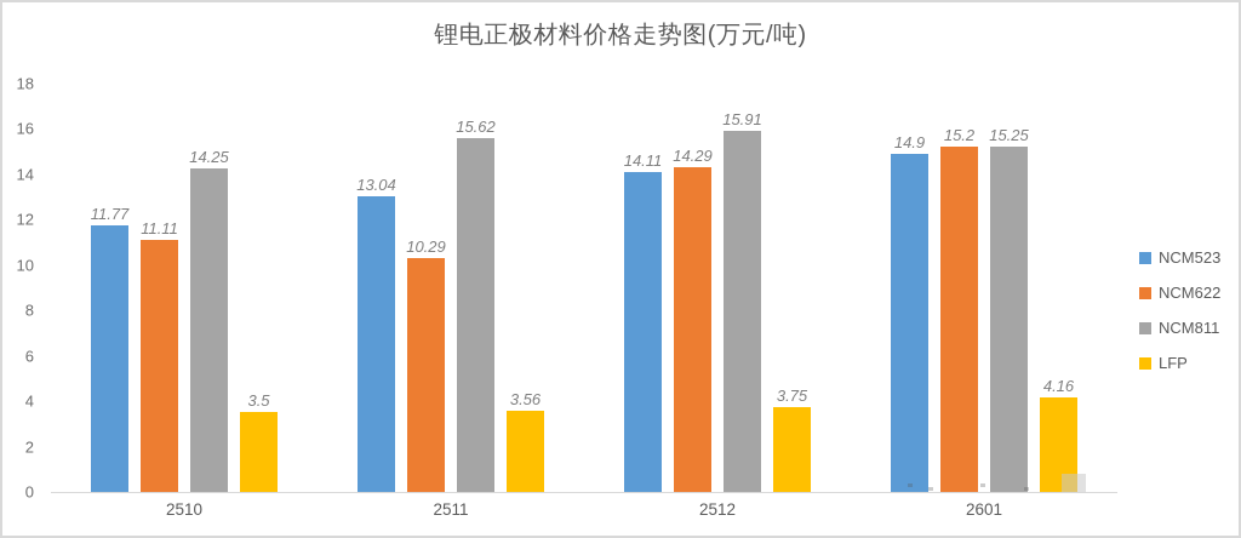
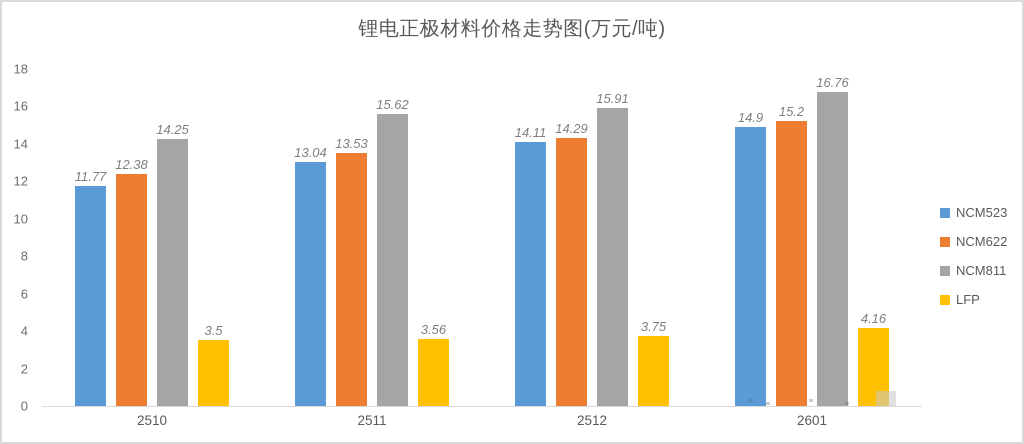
NCM622/2510: 11.11 -> 12.38
NCM622/2511: 10.29 -> 13.53
NCM811/2601: 15.25 -> 16.76
